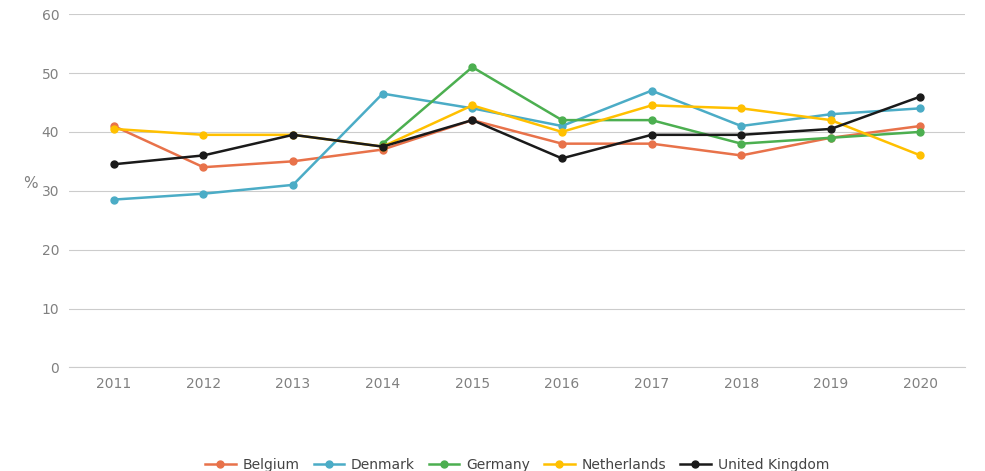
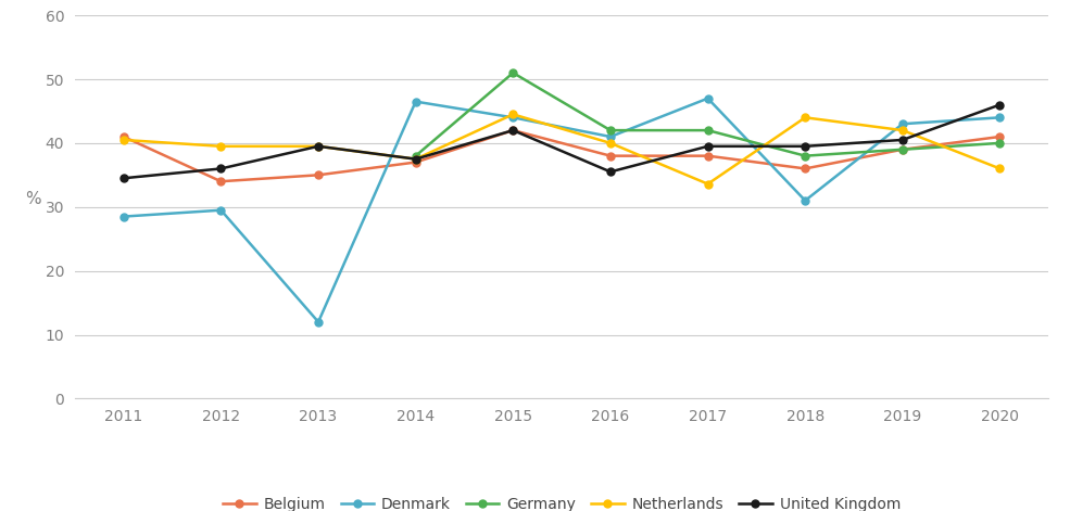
Denmark/2013: 31.0 -> 12.0
Netherlands/2017: 44.5 -> 33.6
Denmark/2018: 41.0 -> 31.0
